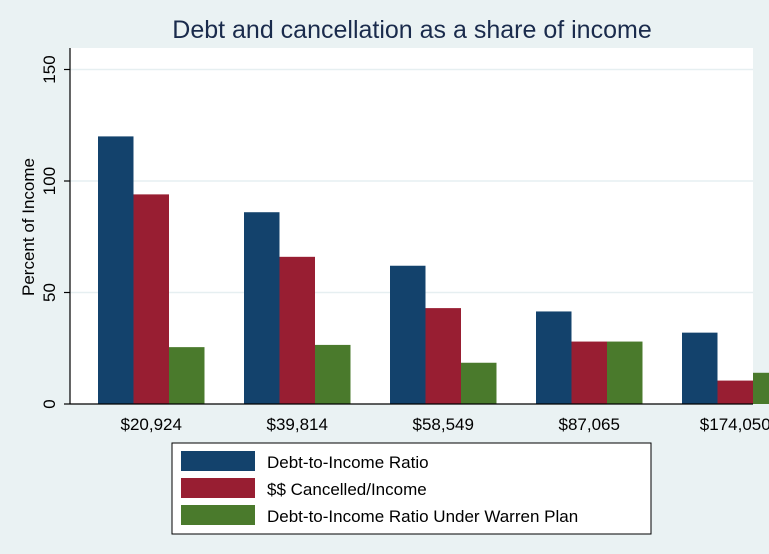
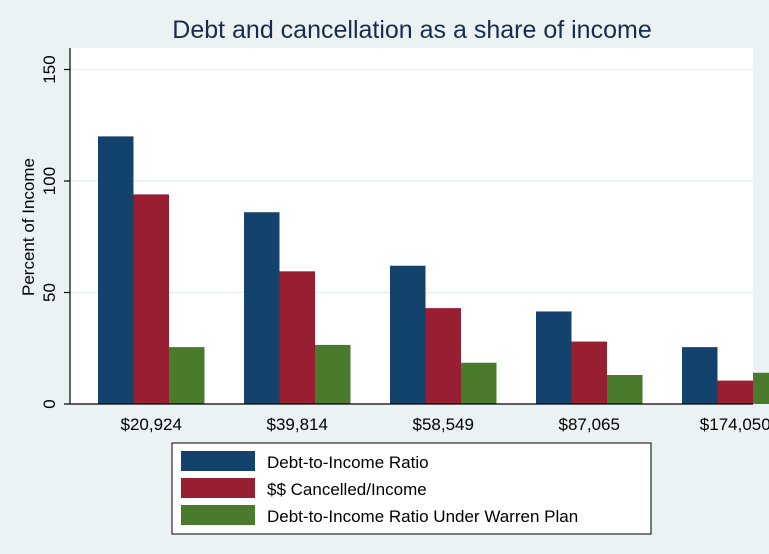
$$ Cancelled/Income/$39,814: 66 -> 60
Debt-to-Income Ratio Under Warren Plan/$87,065: 28 -> 13
Debt-to-Income Ratio/$174,050: 32 -> 26
